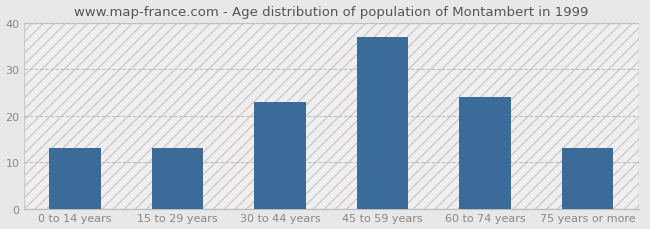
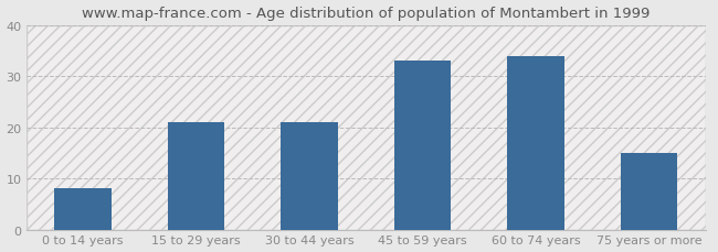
0 to 14 years: 13 -> 8
15 to 29 years: 13 -> 21
30 to 44 years: 23 -> 21
45 to 59 years: 37 -> 33
60 to 74 years: 24 -> 34
75 years or more: 13 -> 15
